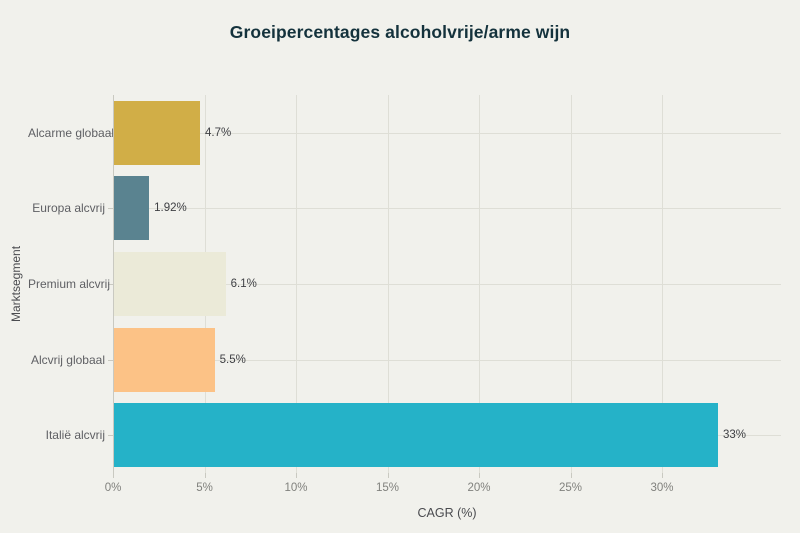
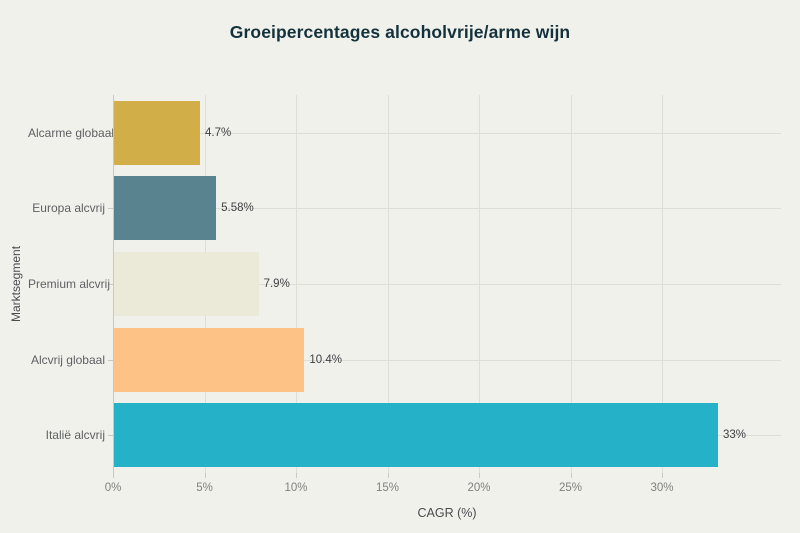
Europa alcvrij: 1.92% -> 5.58%
Premium alcvrij: 6.1% -> 7.9%
Alcvrij globaal: 5.5% -> 10.4%
